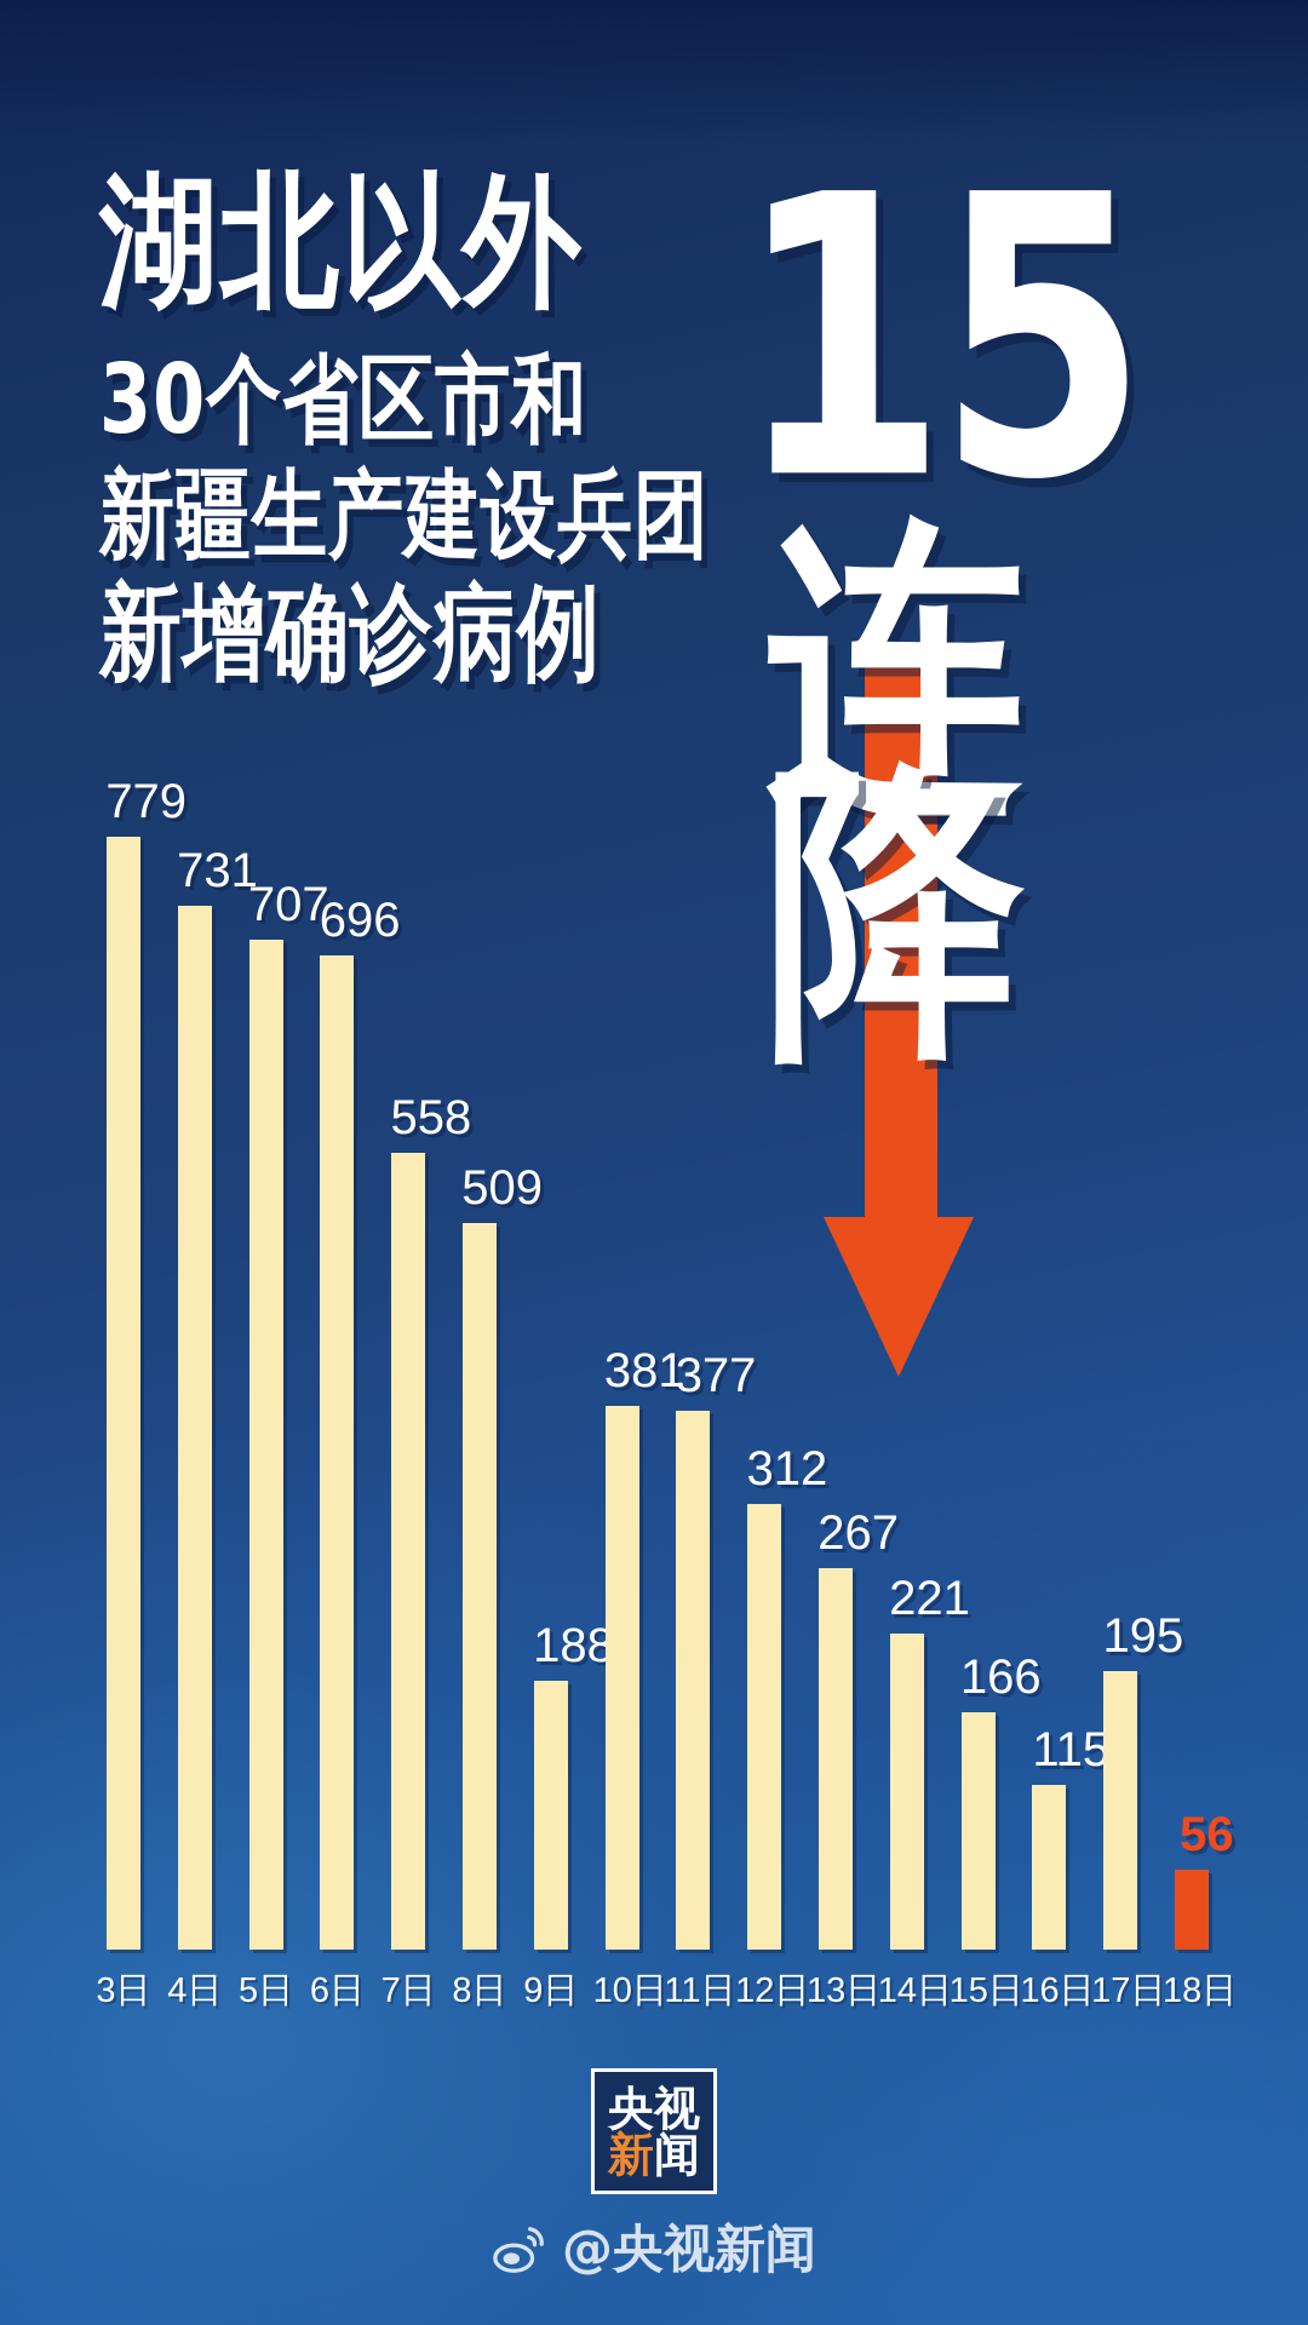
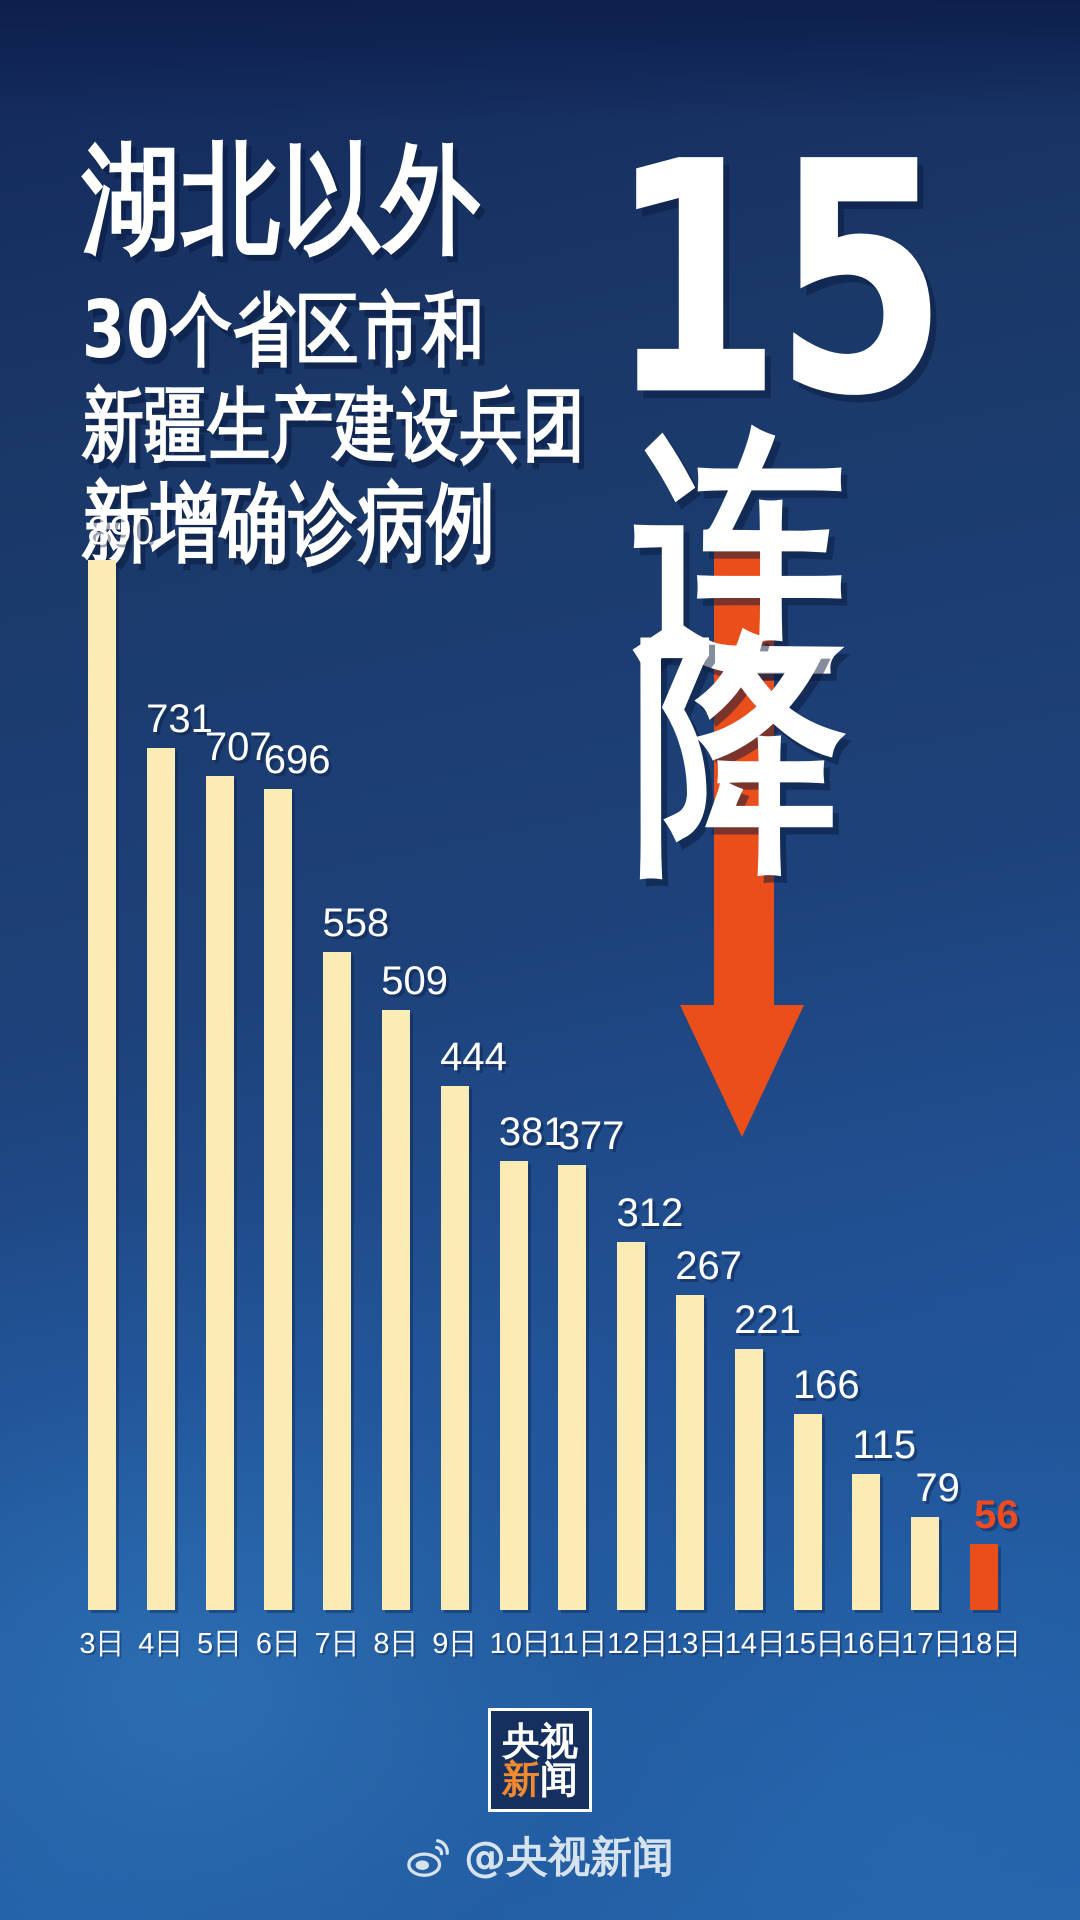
3日: 779 -> 890
9日: 188 -> 444
17日: 195 -> 79
